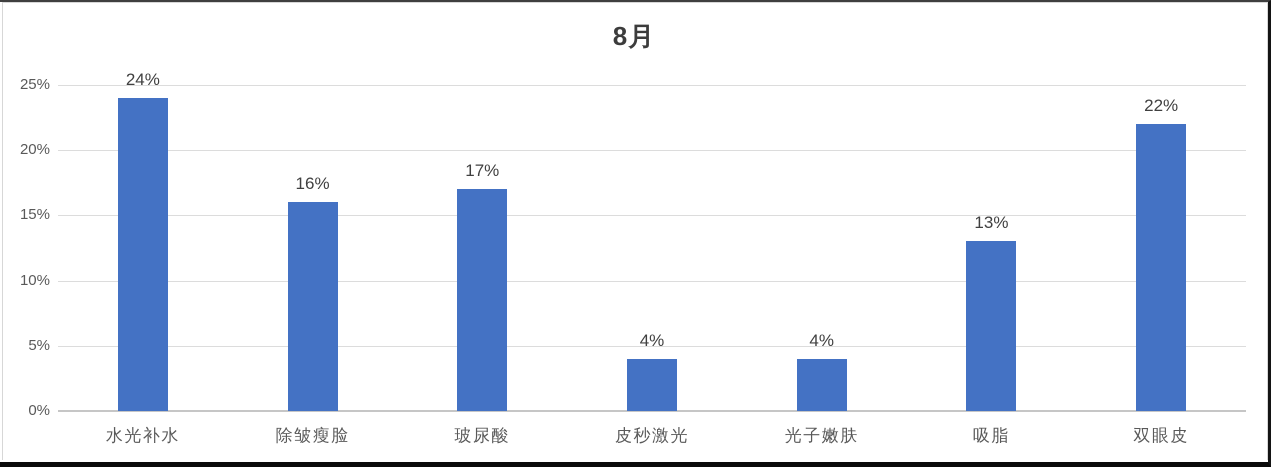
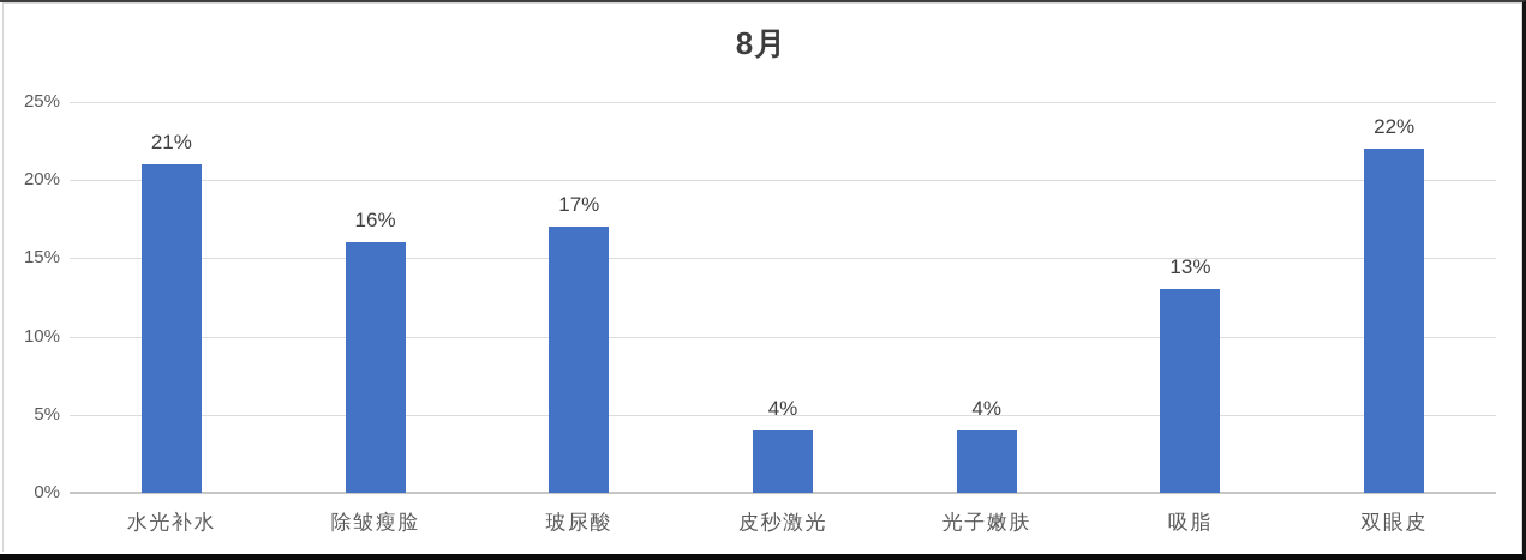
水光补水: 24% -> 21%
